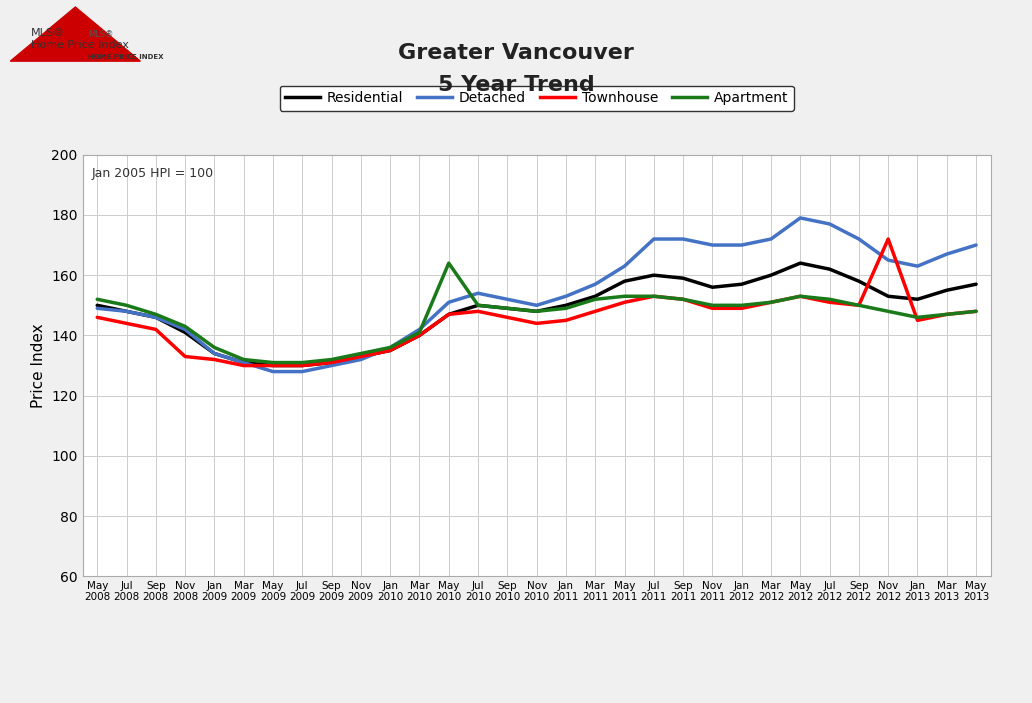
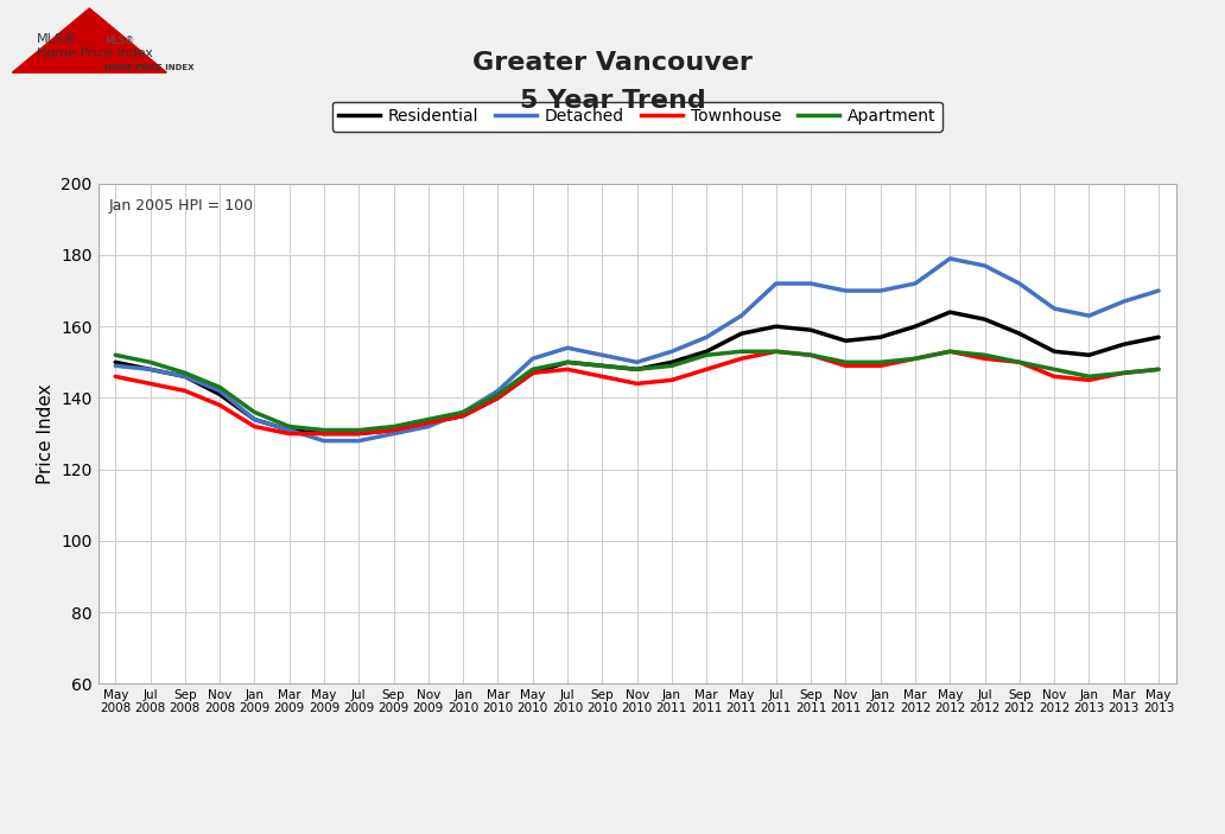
Townhouse/Nov 2008: 133 -> 138
Apartment/May 2010: 164 -> 148
Townhouse/Nov 2012: 172 -> 146
